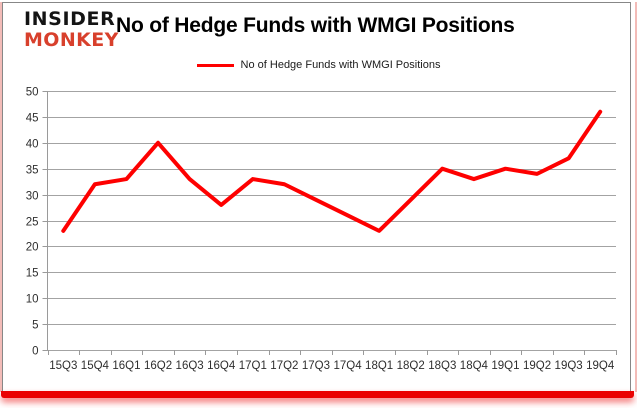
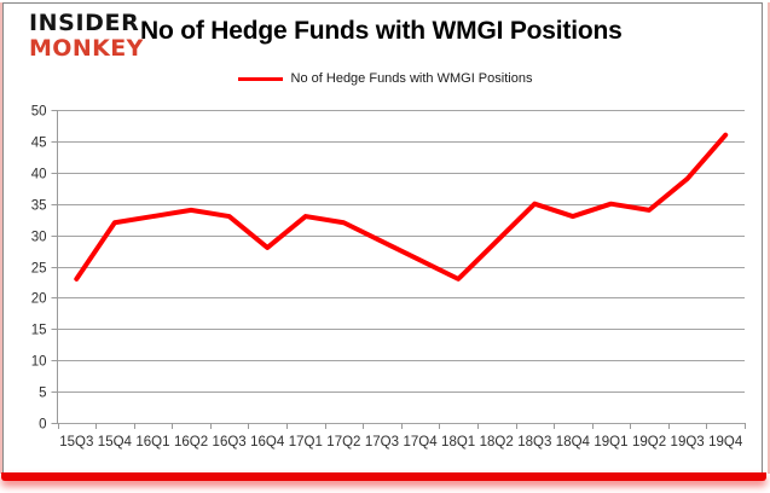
16Q2: 40 -> 34
19Q3: 37 -> 39
